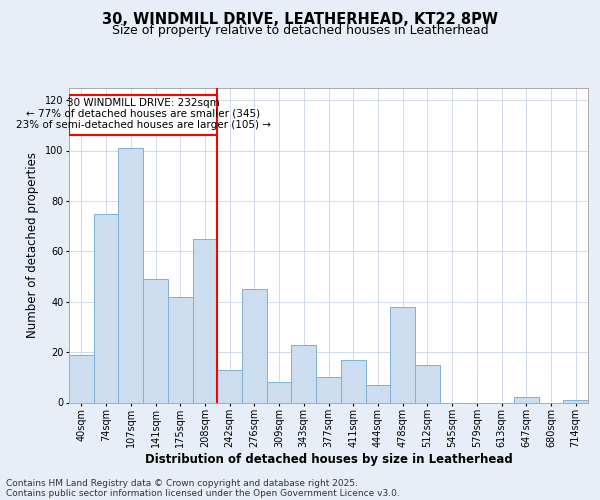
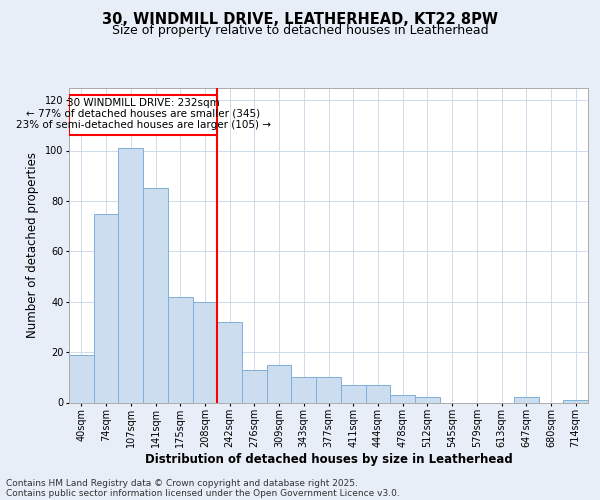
141sqm: 49 -> 85
208sqm: 65 -> 40
242sqm: 13 -> 32
276sqm: 45 -> 13
309sqm: 8 -> 15
343sqm: 23 -> 10
411sqm: 17 -> 7
478sqm: 38 -> 3
512sqm: 15 -> 2
